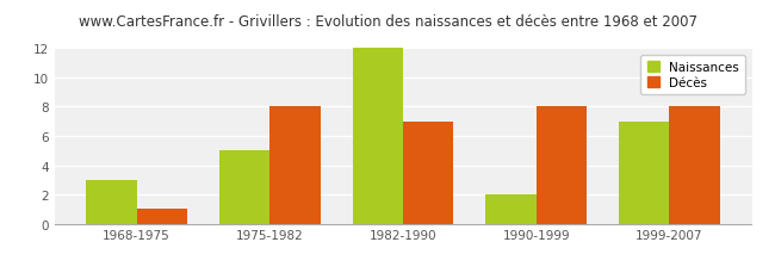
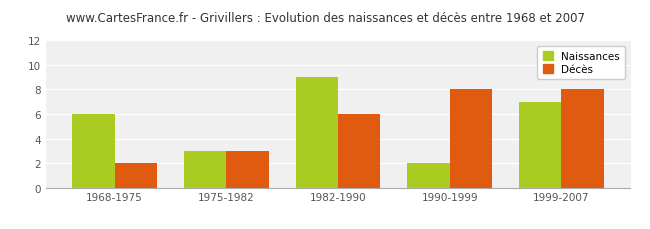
Naissances/1968-1975: 3 -> 6
Décès/1968-1975: 1 -> 2
Naissances/1975-1982: 5 -> 3
Décès/1975-1982: 8 -> 3
Naissances/1982-1990: 12 -> 9
Décès/1982-1990: 7 -> 6
